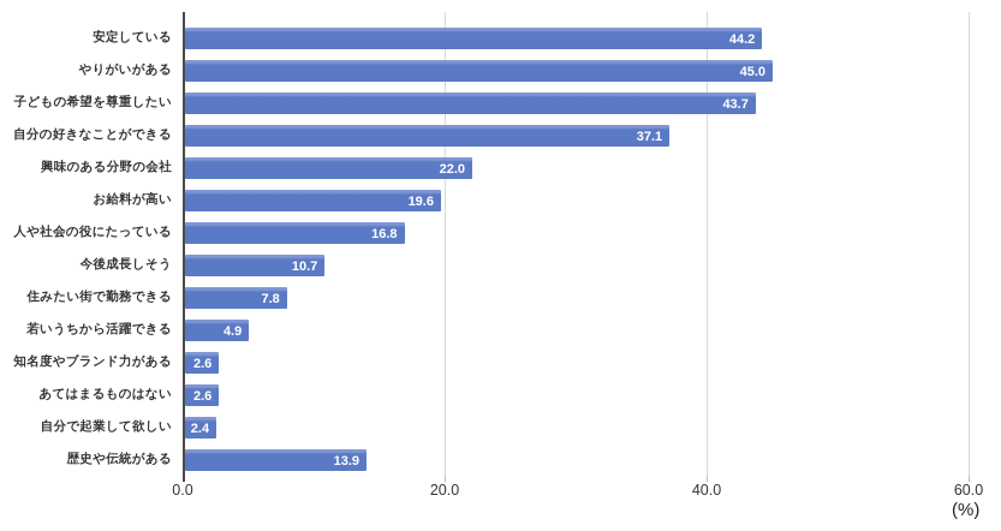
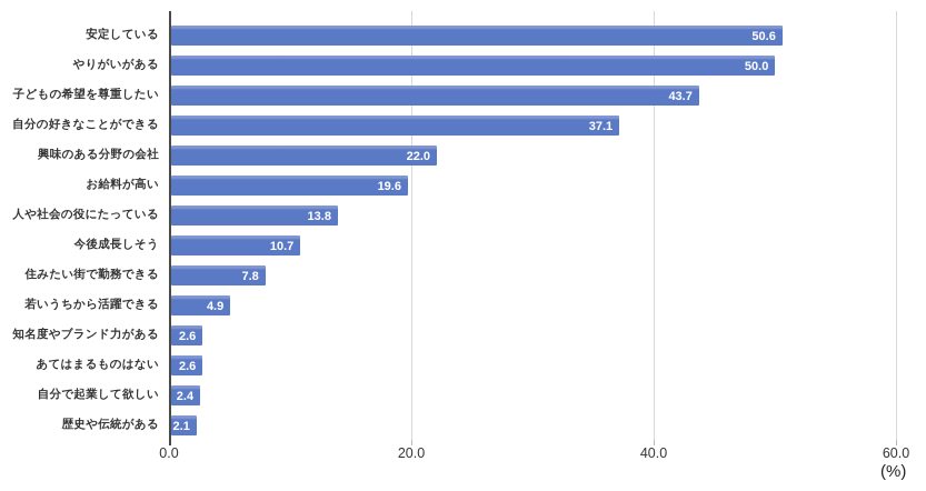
安定している: 44.2 -> 50.6
やりがいがある: 45.0 -> 50.0
人や社会の役にたっている: 16.8 -> 13.8
歴史や伝統がある: 13.9 -> 2.1
